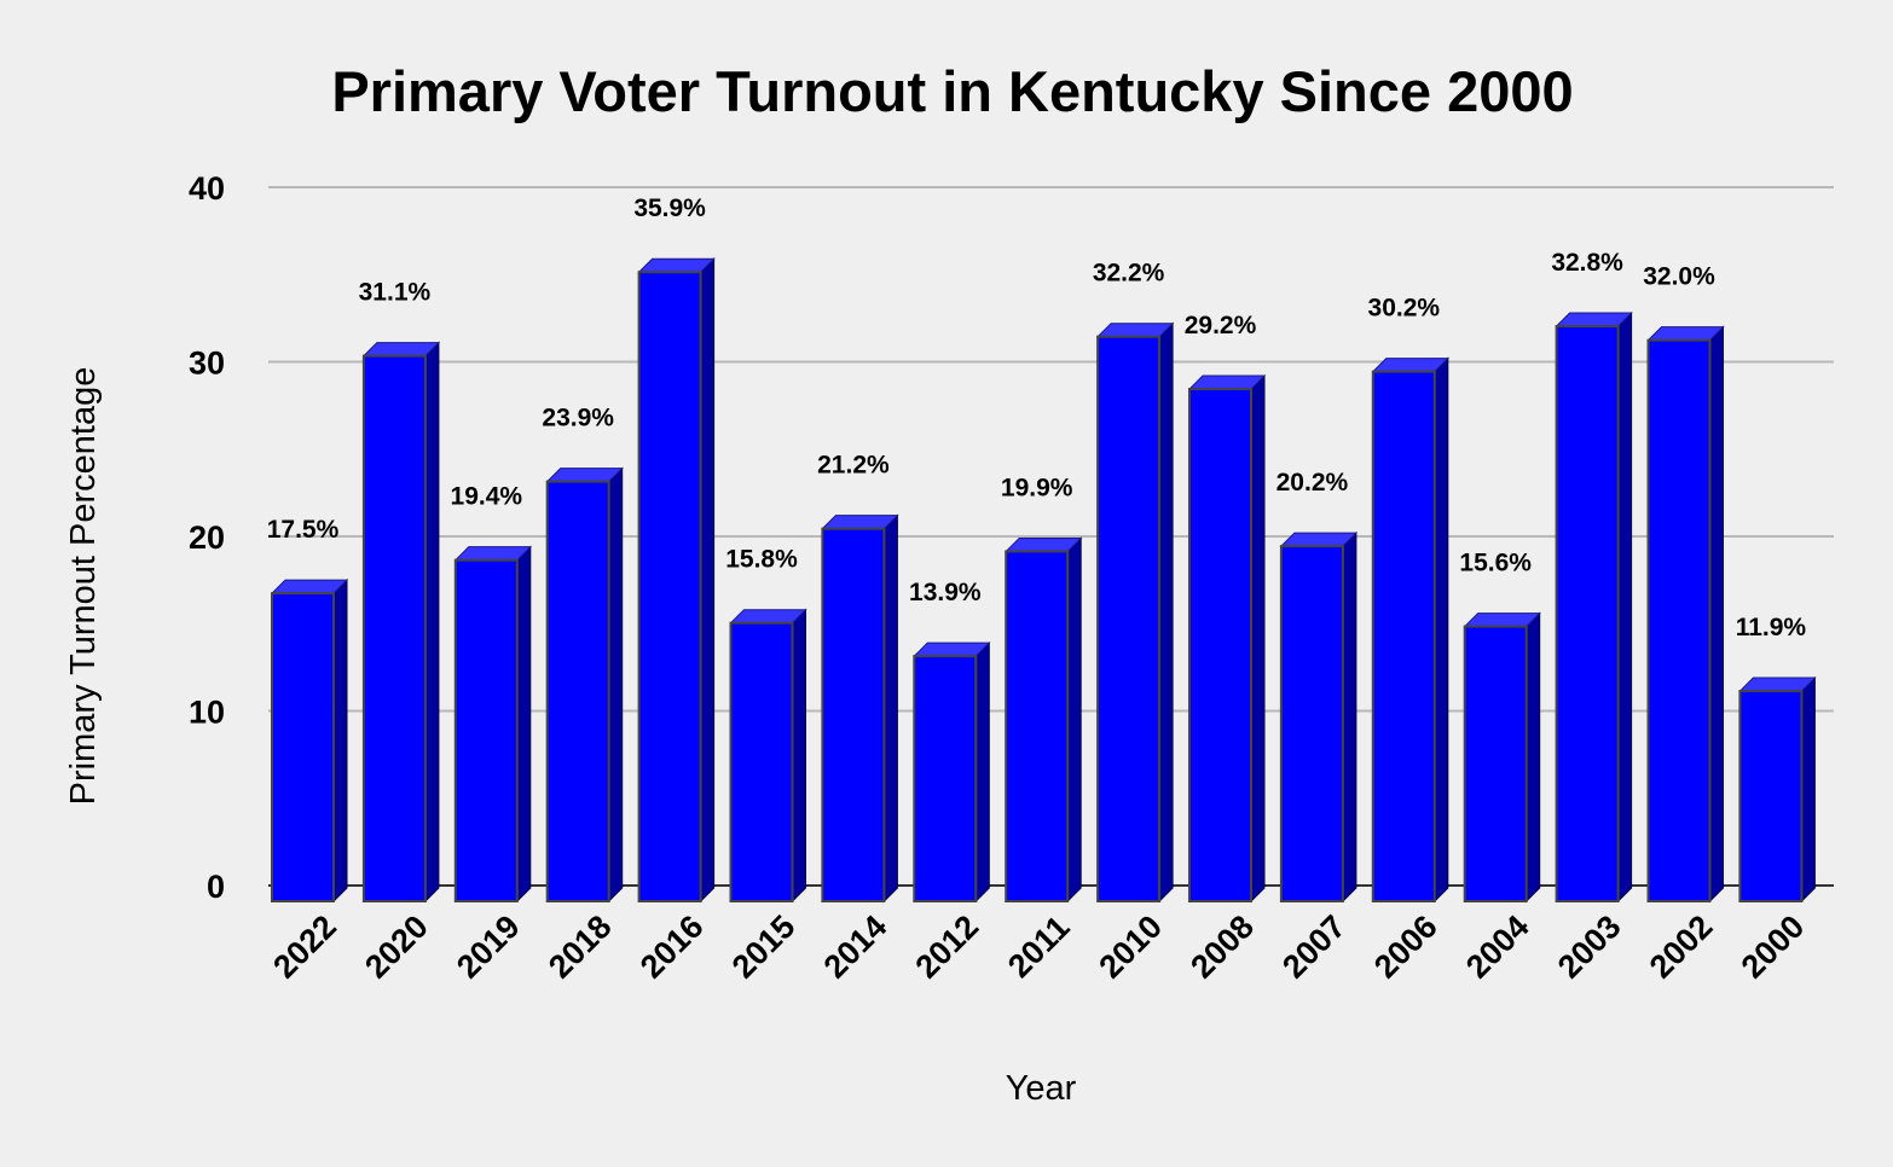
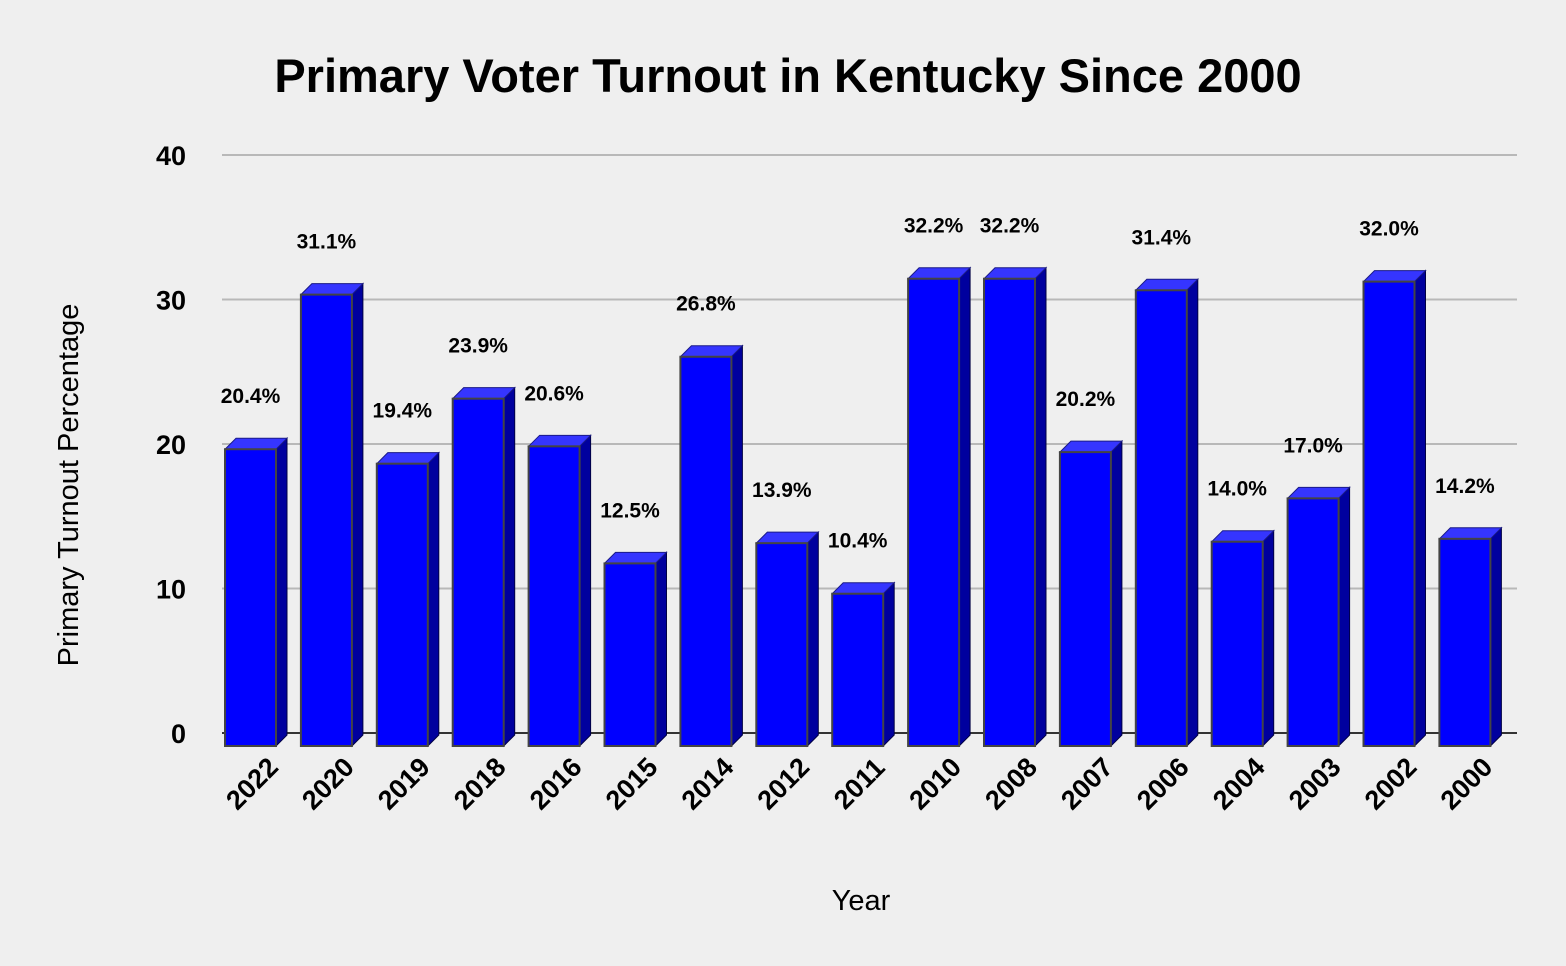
2022: 17.5% -> 20.4%
2016: 35.9% -> 20.6%
2015: 15.8% -> 12.5%
2014: 21.2% -> 26.8%
2011: 19.9% -> 10.4%
2008: 29.2% -> 32.2%
2006: 30.2% -> 31.4%
2004: 15.6% -> 14.0%
2003: 32.8% -> 17.0%
2000: 11.9% -> 14.2%
